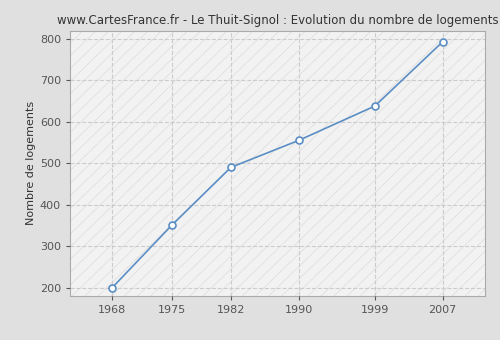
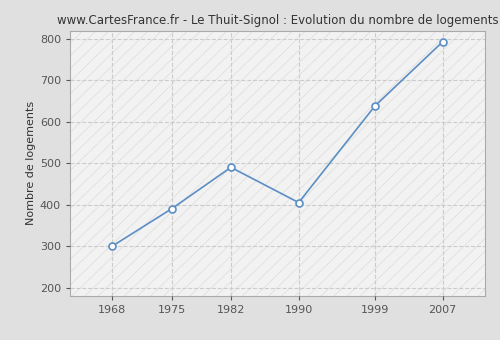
1968: 200 -> 300
1975: 350 -> 390
1990: 555 -> 405
